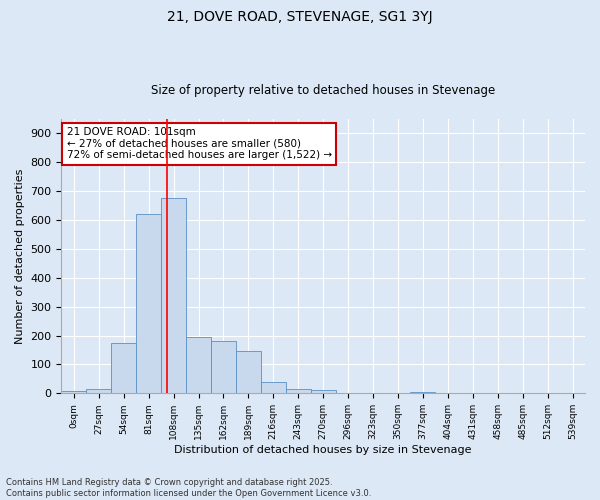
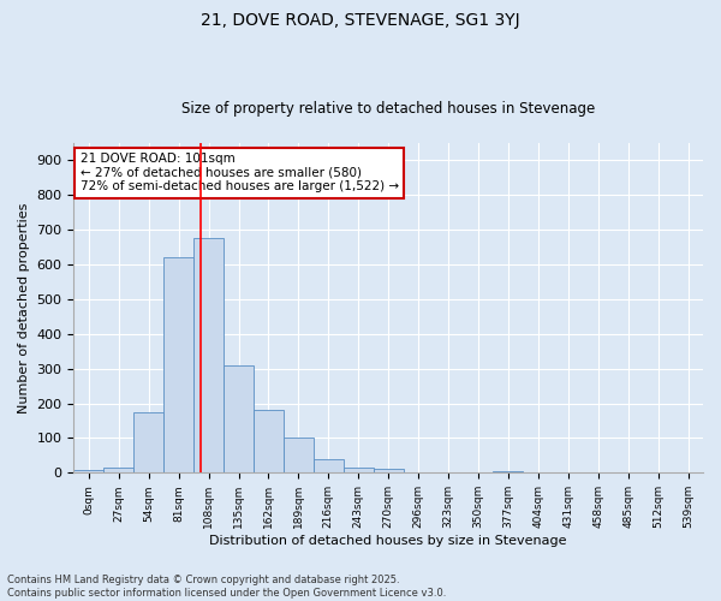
135sqm: 195 -> 310
189sqm: 145 -> 100
